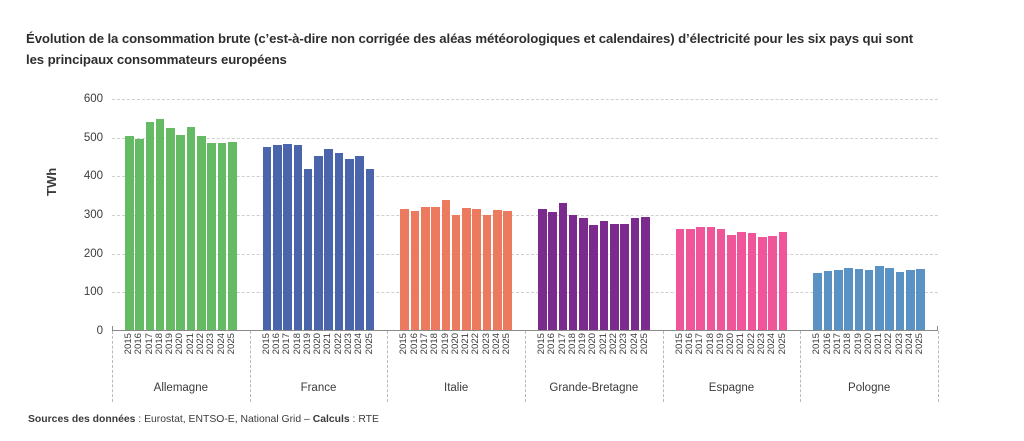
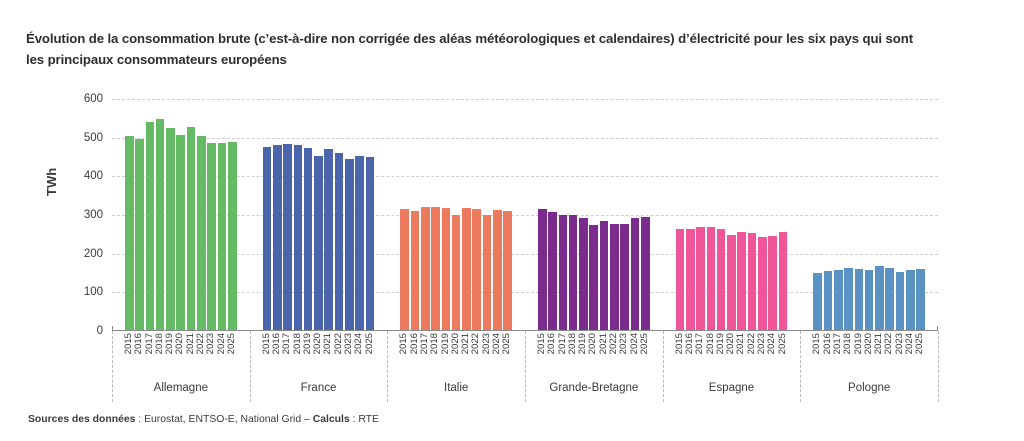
Grande-Bretagne/2017: 330 -> 300
France/2019: 420 -> 470
Italie/2019: 340 -> 320
France/2025: 420 -> 450
